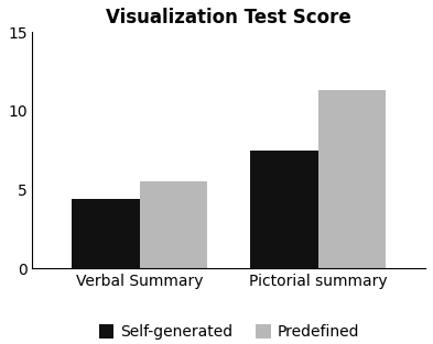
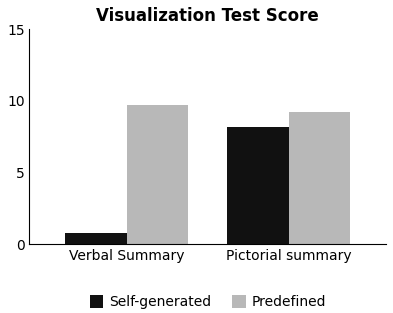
Self-generated/Verbal Summary: 4.4 -> 0.8
Predefined/Verbal Summary: 5.5 -> 9.7
Self-generated/Pictorial summary: 7.5 -> 8.2
Predefined/Pictorial summary: 11.3 -> 9.2
